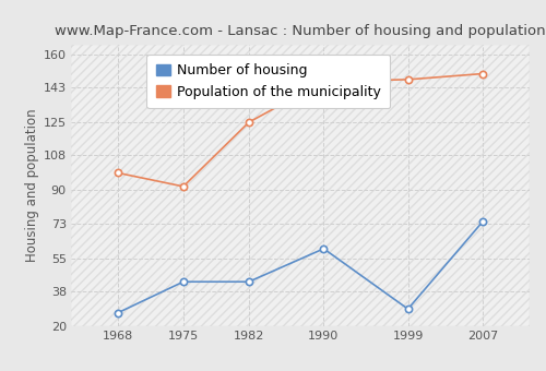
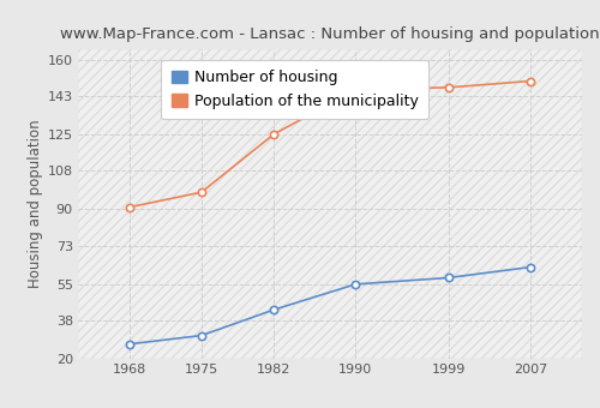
Population of the municipality/1968: 99 -> 91
Number of housing/1975: 43 -> 31
Population of the municipality/1975: 92 -> 98
Number of housing/1990: 60 -> 55
Number of housing/1999: 29 -> 58
Number of housing/2007: 74 -> 63
